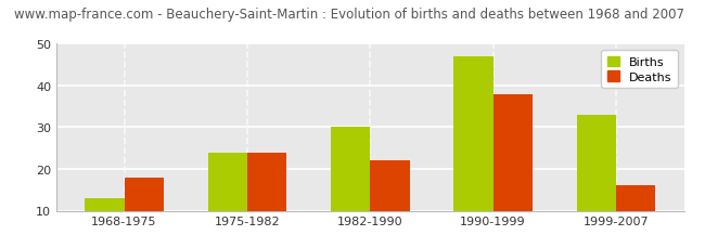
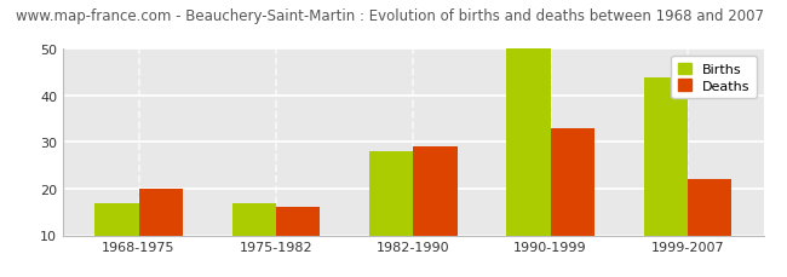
Births/1968-1975: 13 -> 17
Deaths/1968-1975: 18 -> 20
Births/1975-1982: 24 -> 17
Deaths/1975-1982: 24 -> 16
Births/1982-1990: 30 -> 28
Deaths/1982-1990: 22 -> 29
Births/1990-1999: 47 -> 50
Deaths/1990-1999: 38 -> 33
Births/1999-2007: 33 -> 44
Deaths/1999-2007: 16 -> 22
